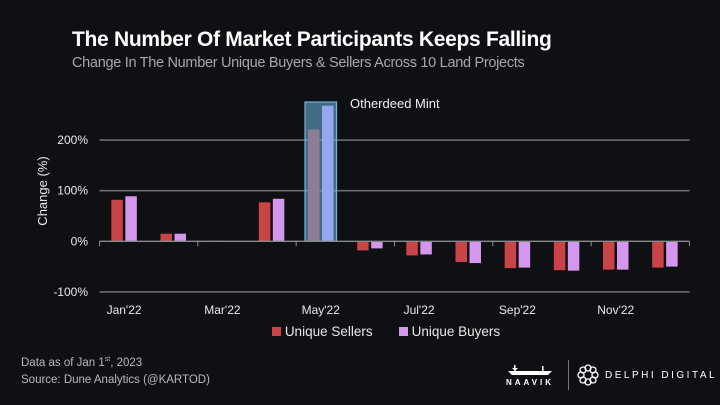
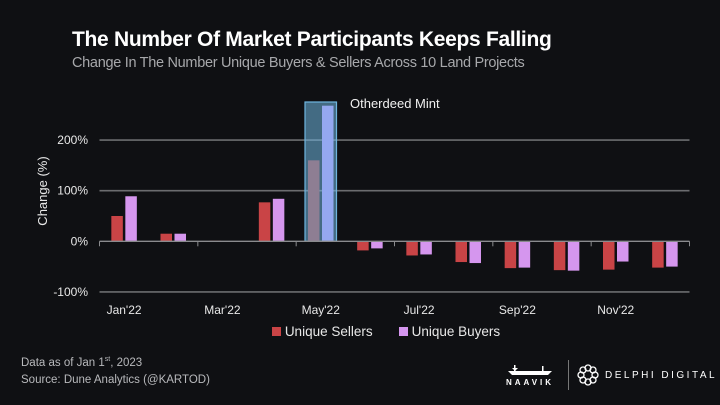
Unique Sellers/Jan'22: 80% -> 50%
Unique Sellers/May'22: 220% -> 160%
Unique Buyers/Nov'22: -60% -> -40%
